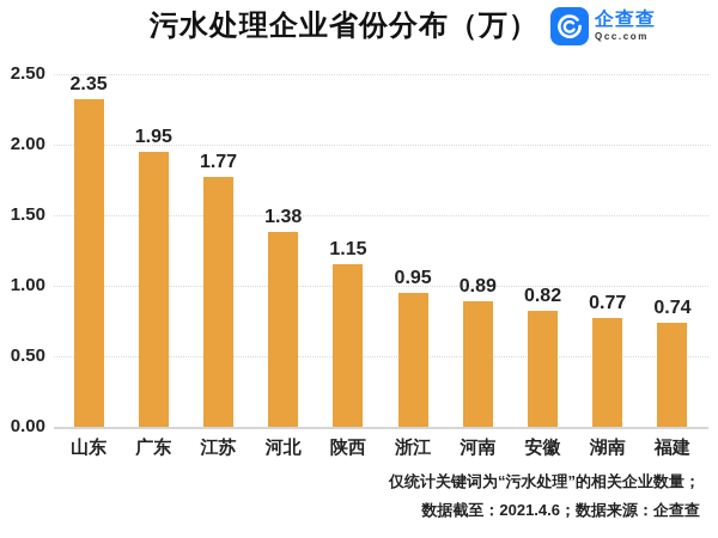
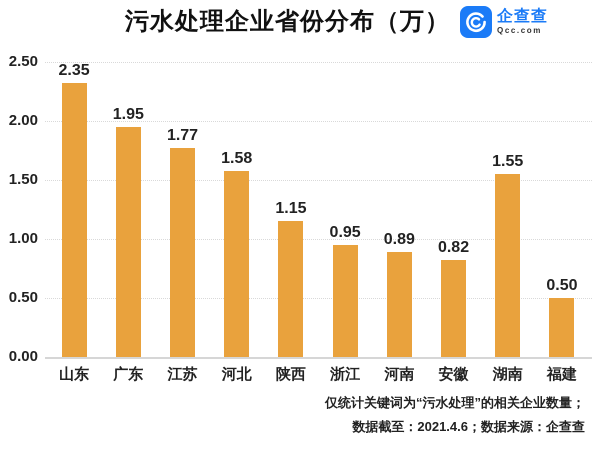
河北: 1.38 -> 1.58
湖南: 0.77 -> 1.55
福建: 0.74 -> 0.50
